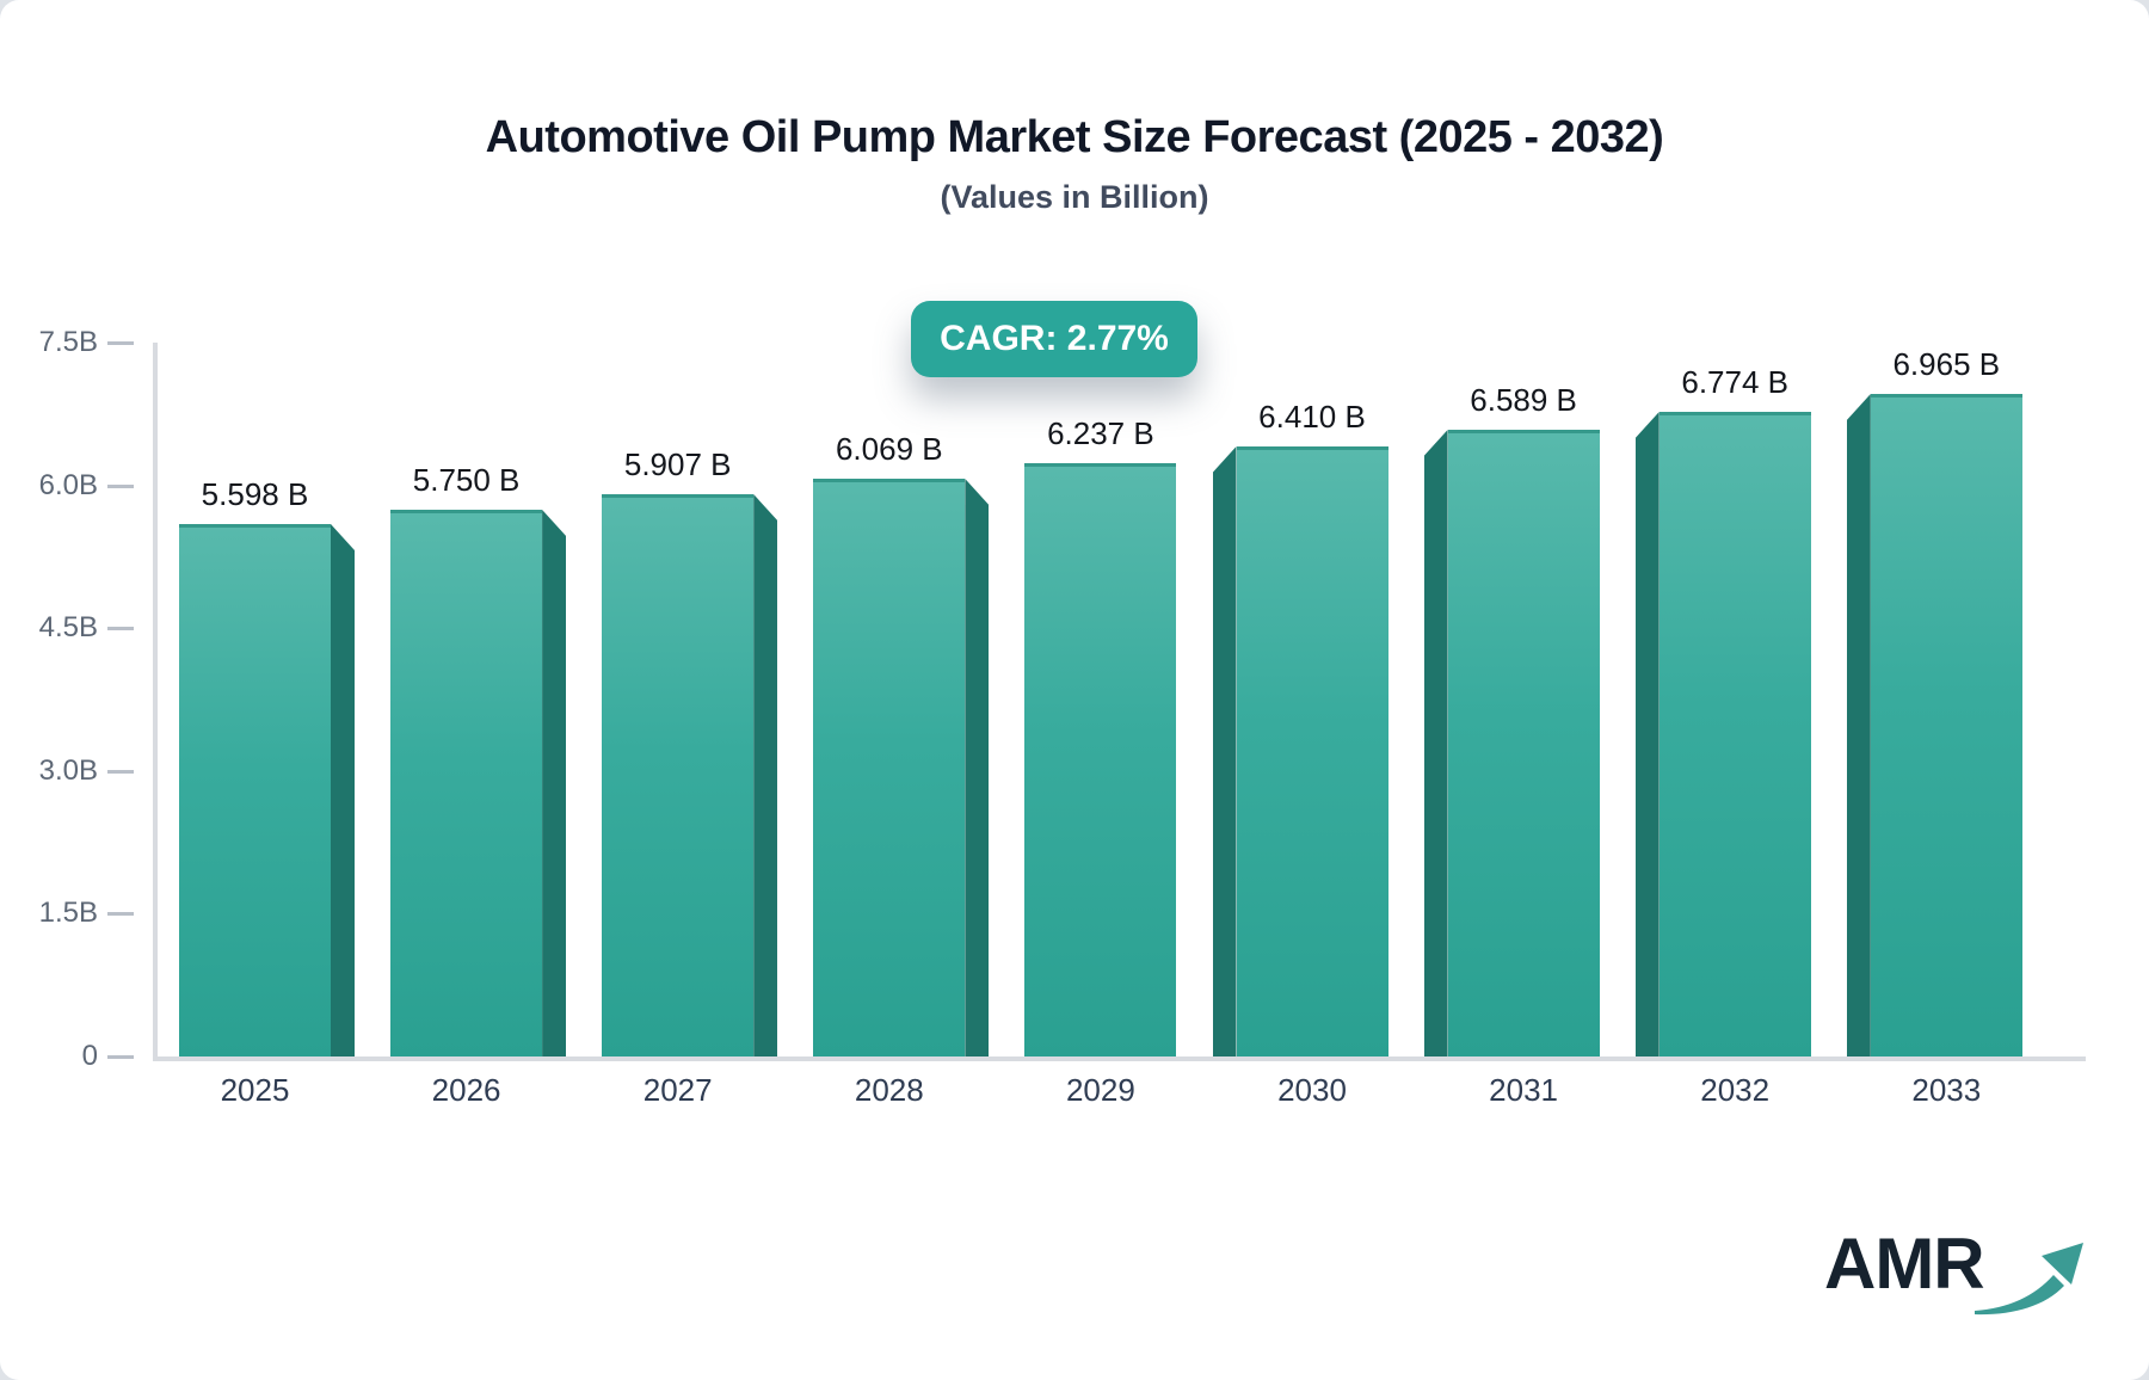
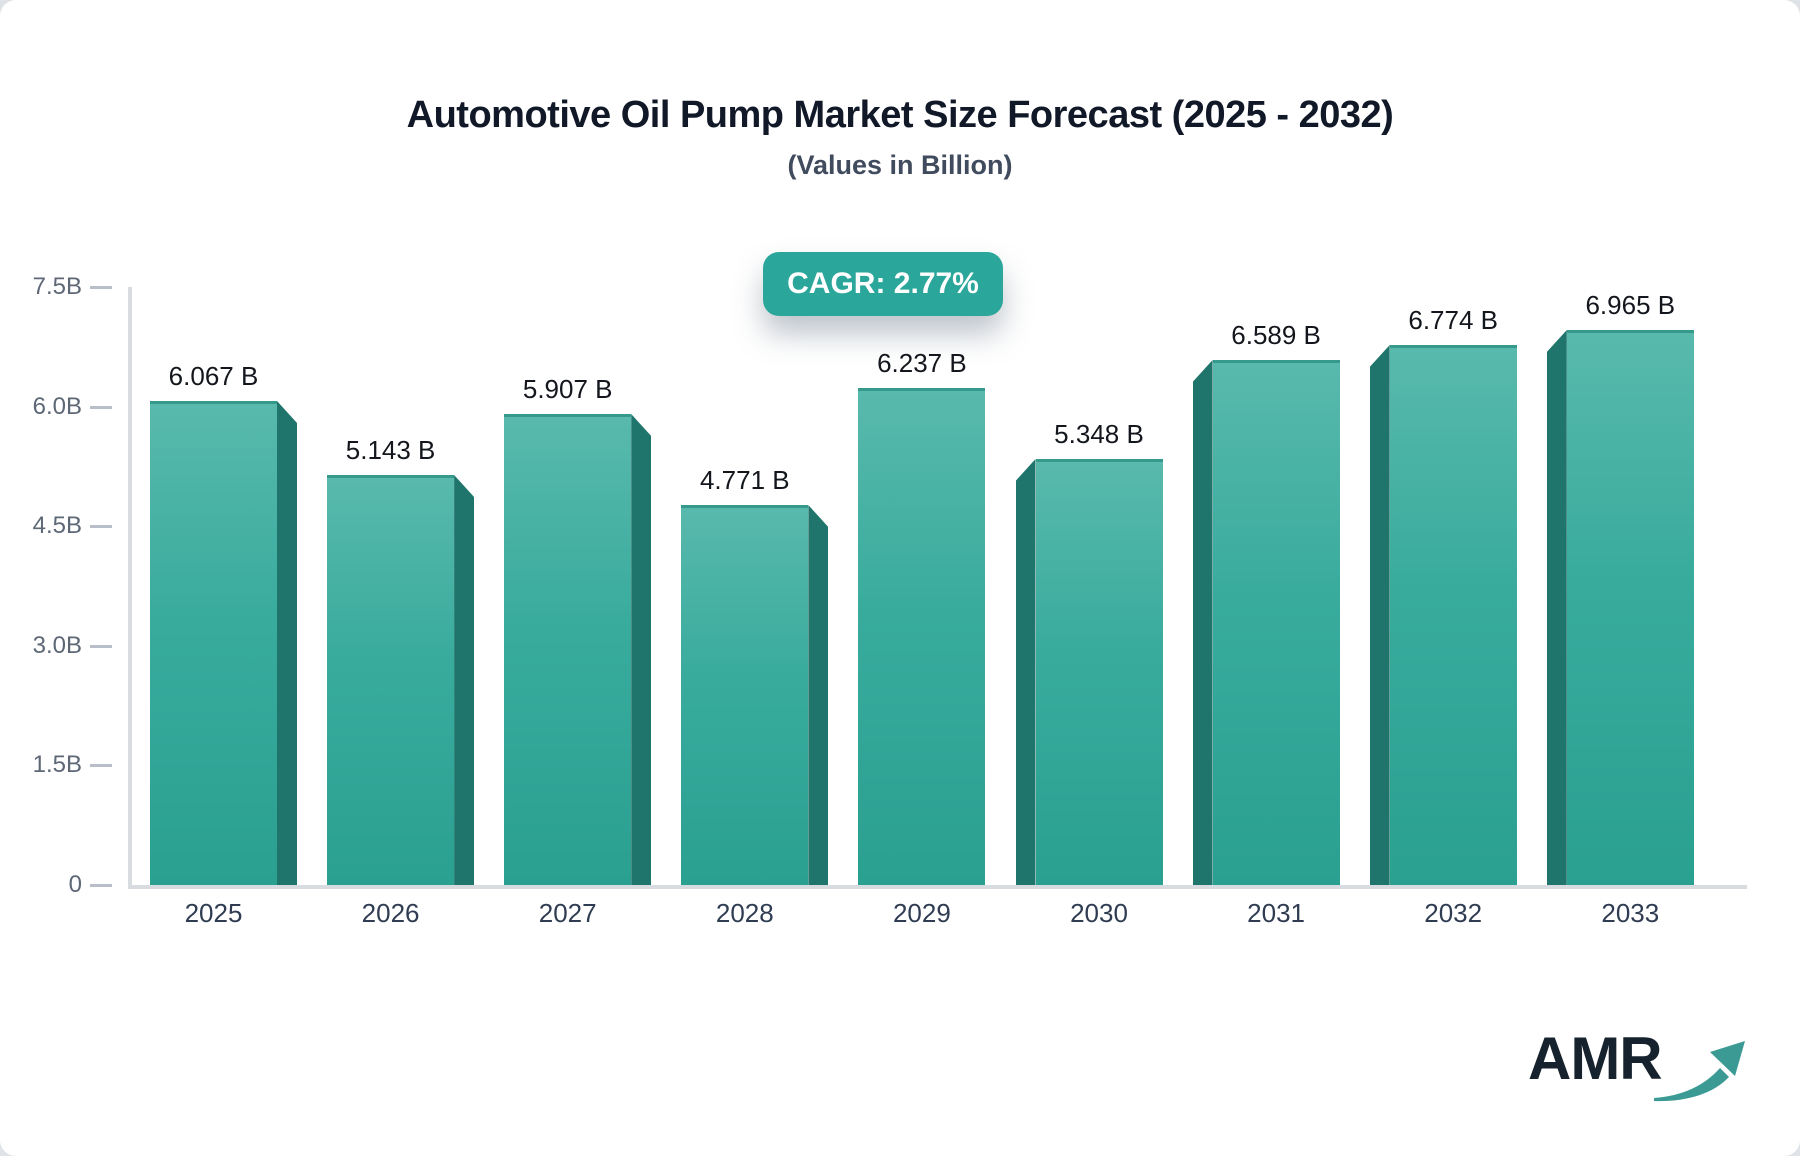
2025: 5.598 -> 6.067
2026: 5.750 -> 5.143
2028: 6.069 -> 4.771
2030: 6.410 -> 5.348
